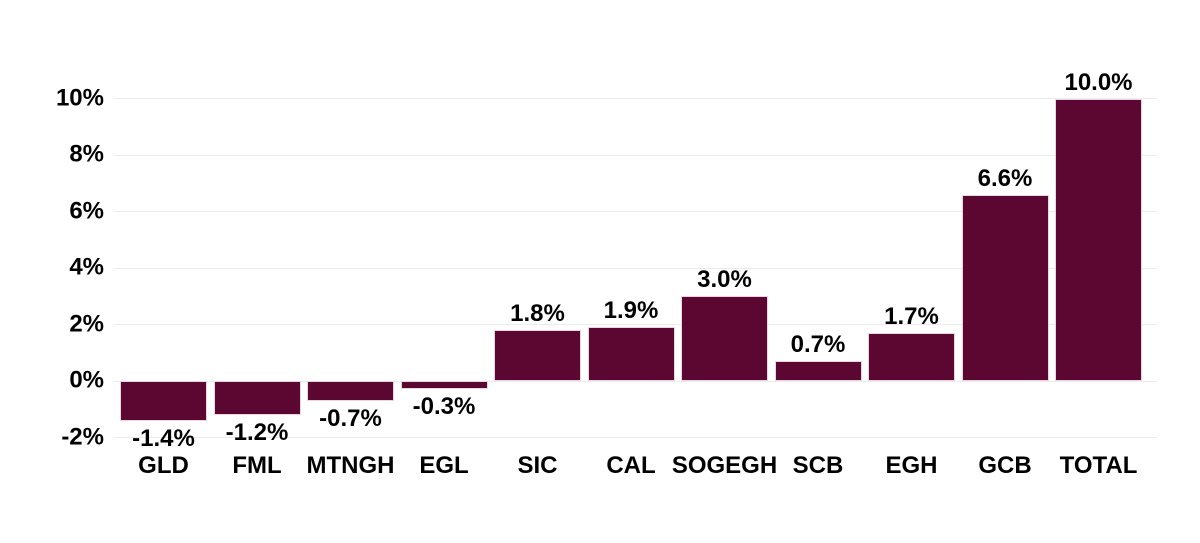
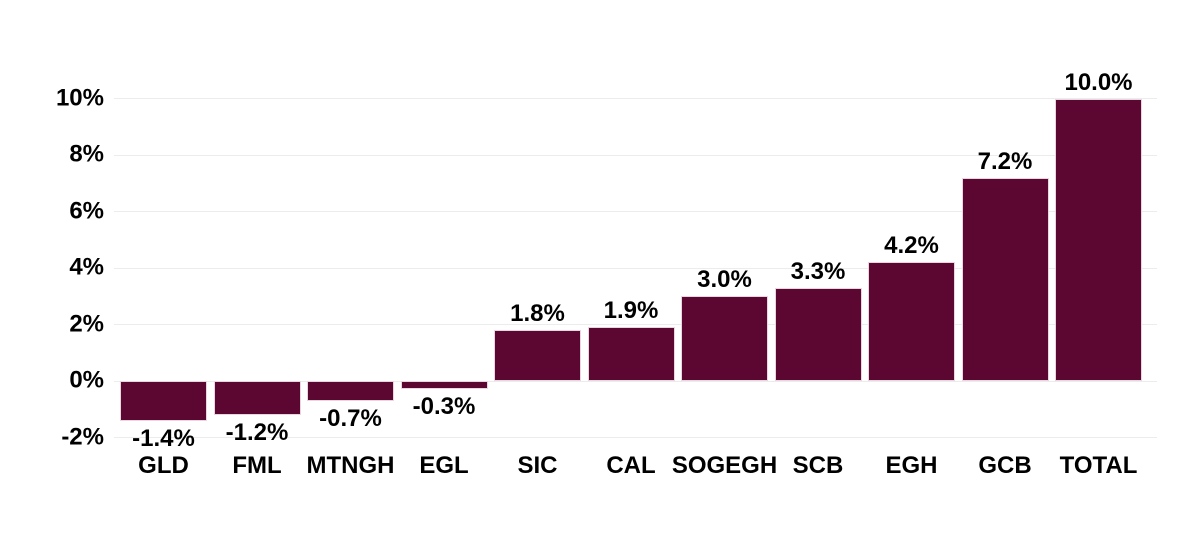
SCB: 0.7% -> 3.3%
EGH: 1.7% -> 4.2%
GCB: 6.6% -> 7.2%
